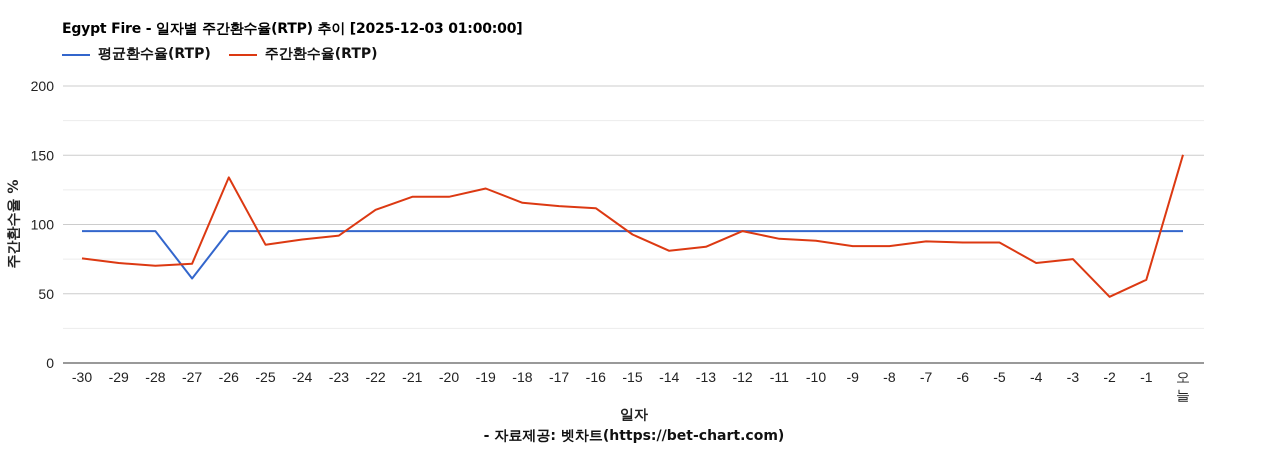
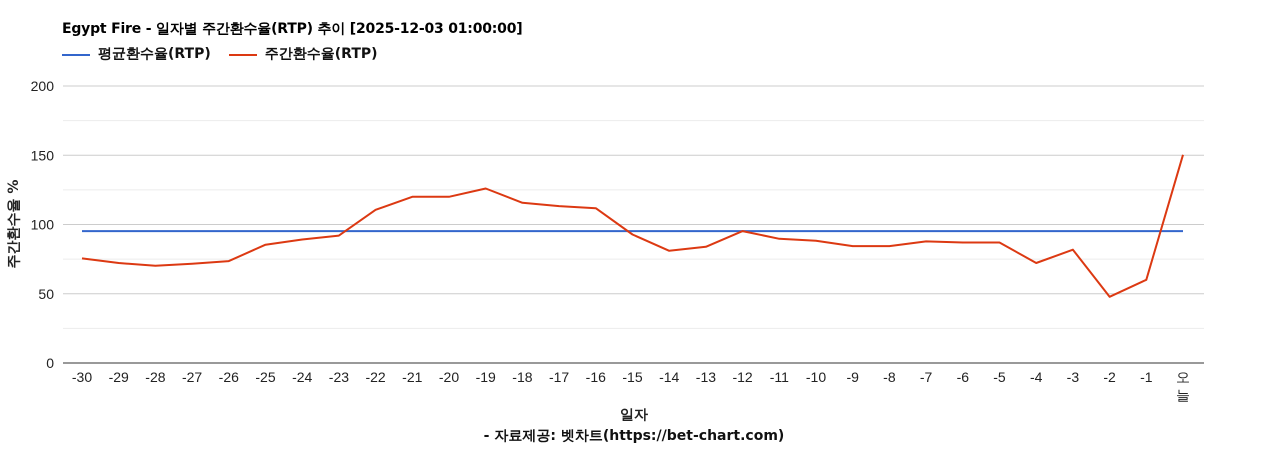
평균환수율(RTP)/-27: 61 -> 95
주간환수율(RTP)/-26: 134 -> 74
주간환수율(RTP)/-3: 75 -> 82
